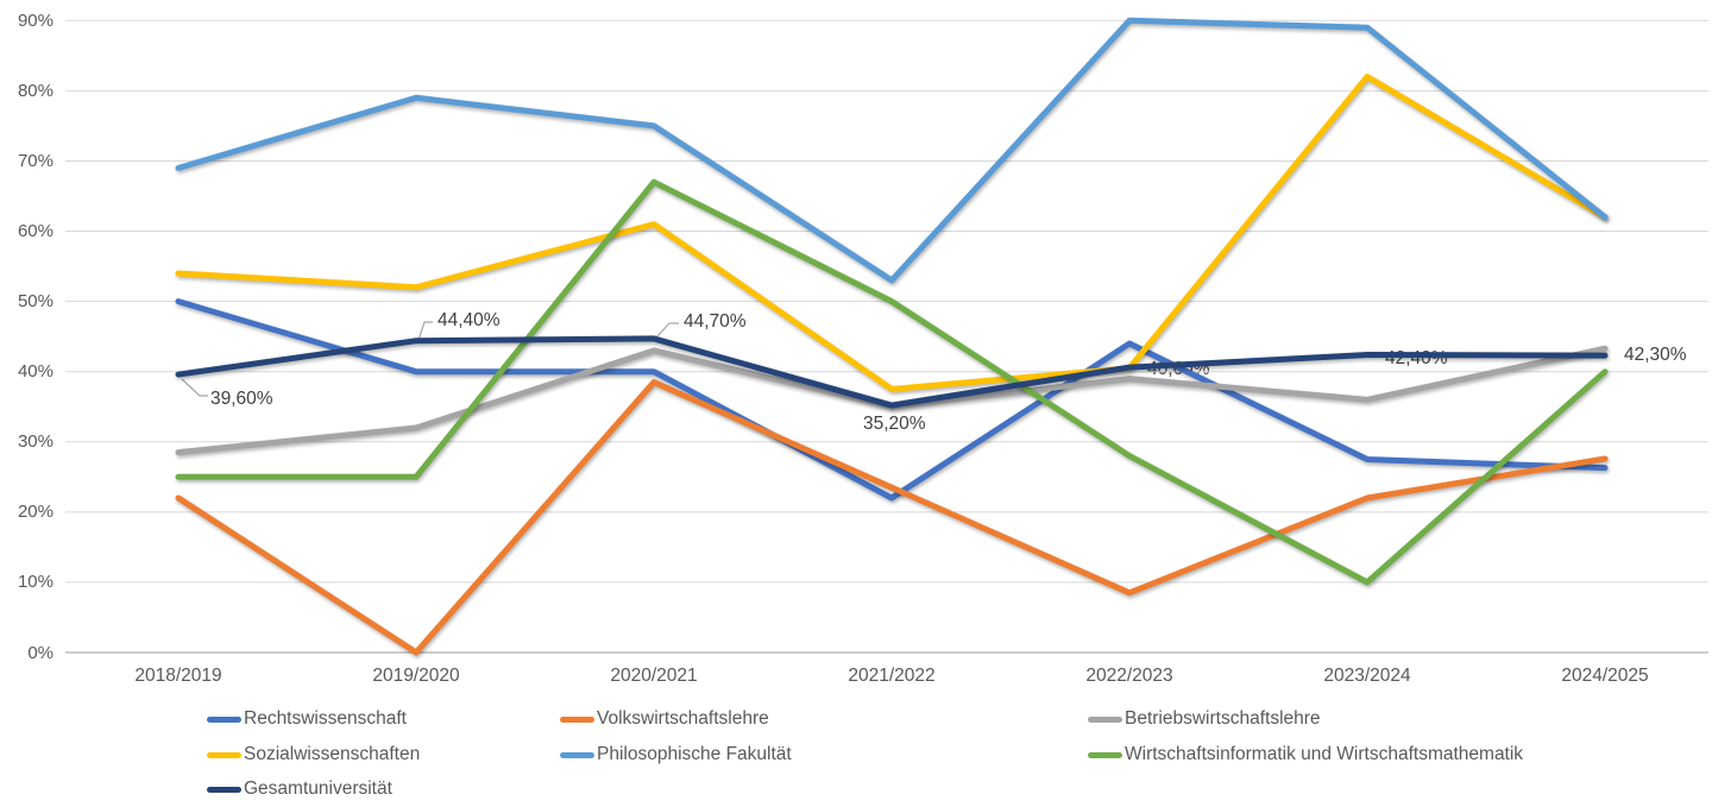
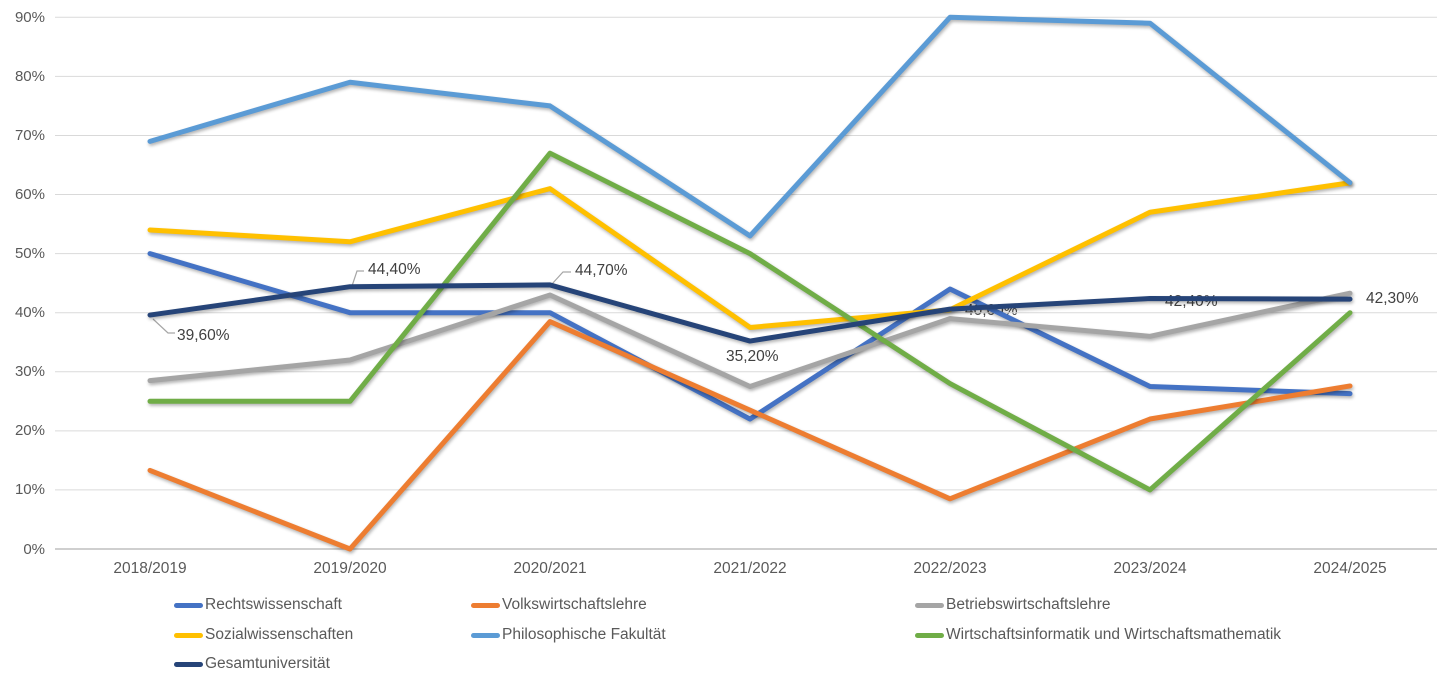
Volkswirtschaftslehre/2018/2019: 22% -> 13%
Betriebswirtschaftslehre/2021/2022: 35% -> 28%
Sozialwissenschaften/2023/2024: 82% -> 57%
